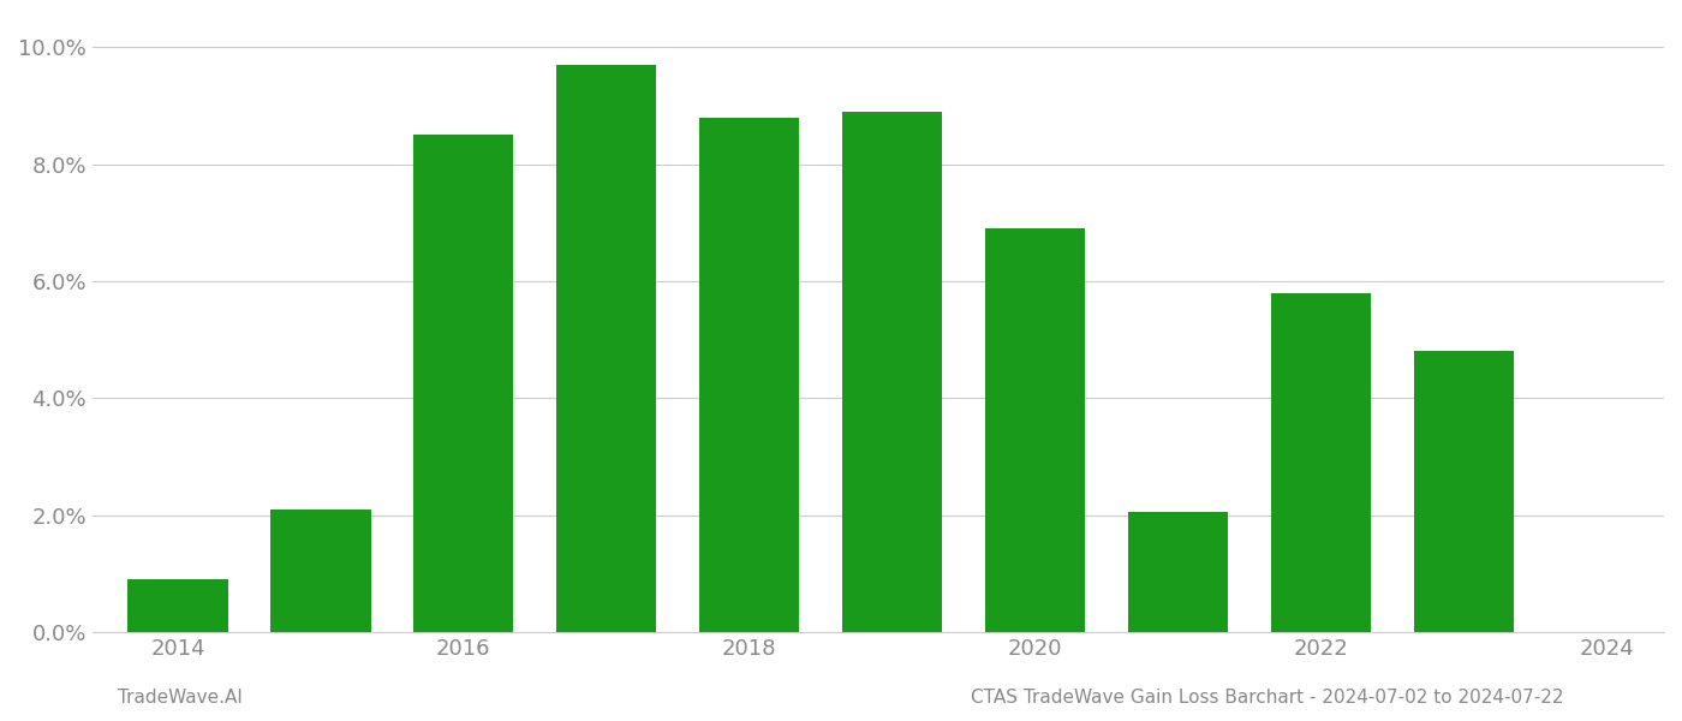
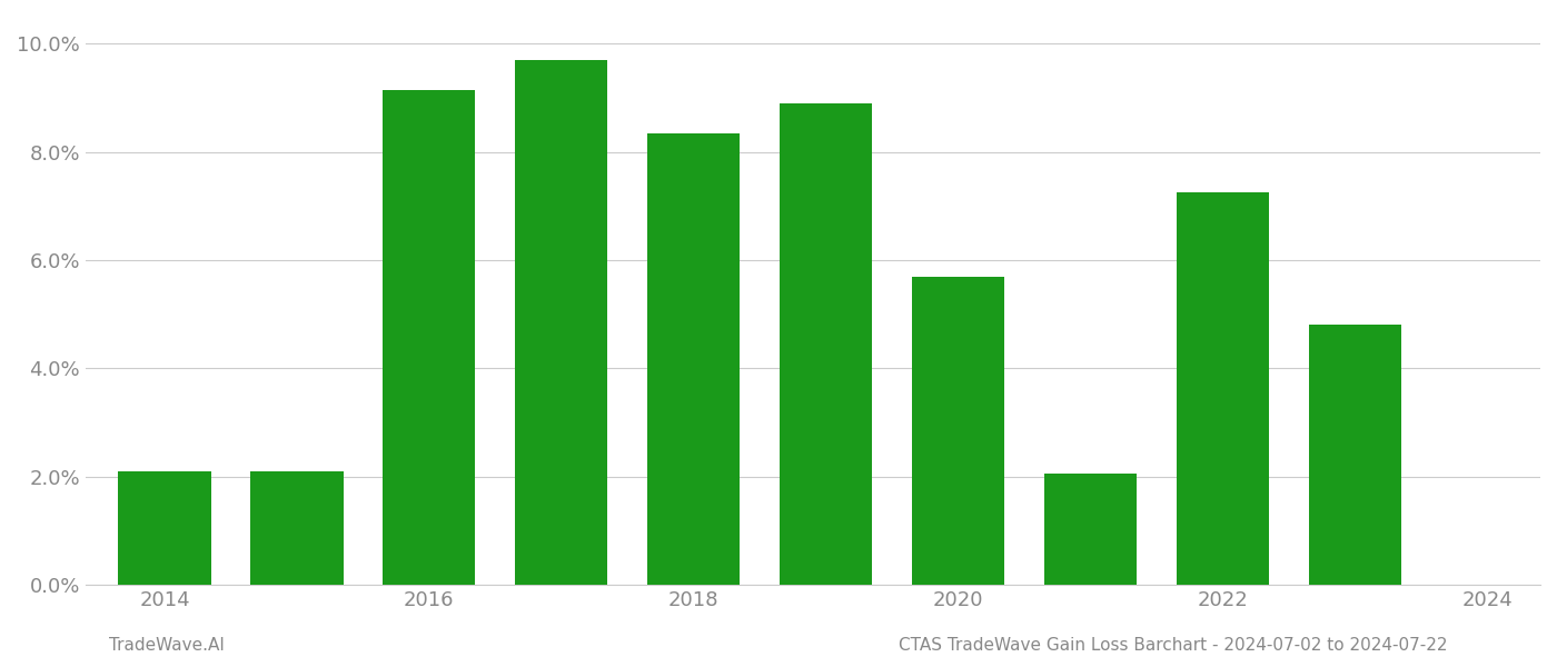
2014: 0.90% -> 2.10%
2016: 8.50% -> 9.15%
2018: 8.80% -> 8.35%
2020: 6.90% -> 5.70%
2022: 5.80% -> 7.25%
